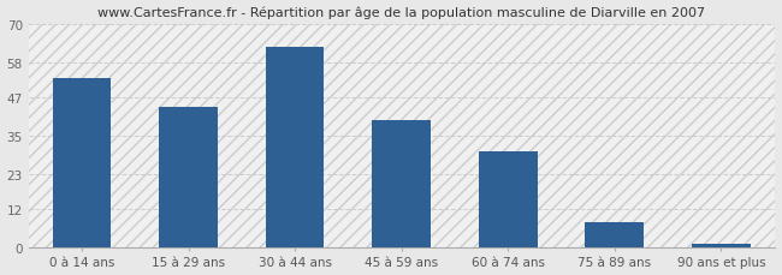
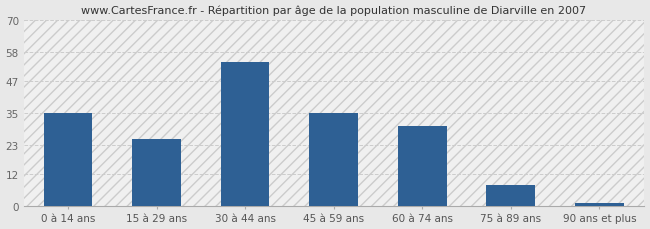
0 à 14 ans: 53 -> 35
15 à 29 ans: 44 -> 25
30 à 44 ans: 63 -> 54
45 à 59 ans: 40 -> 35
